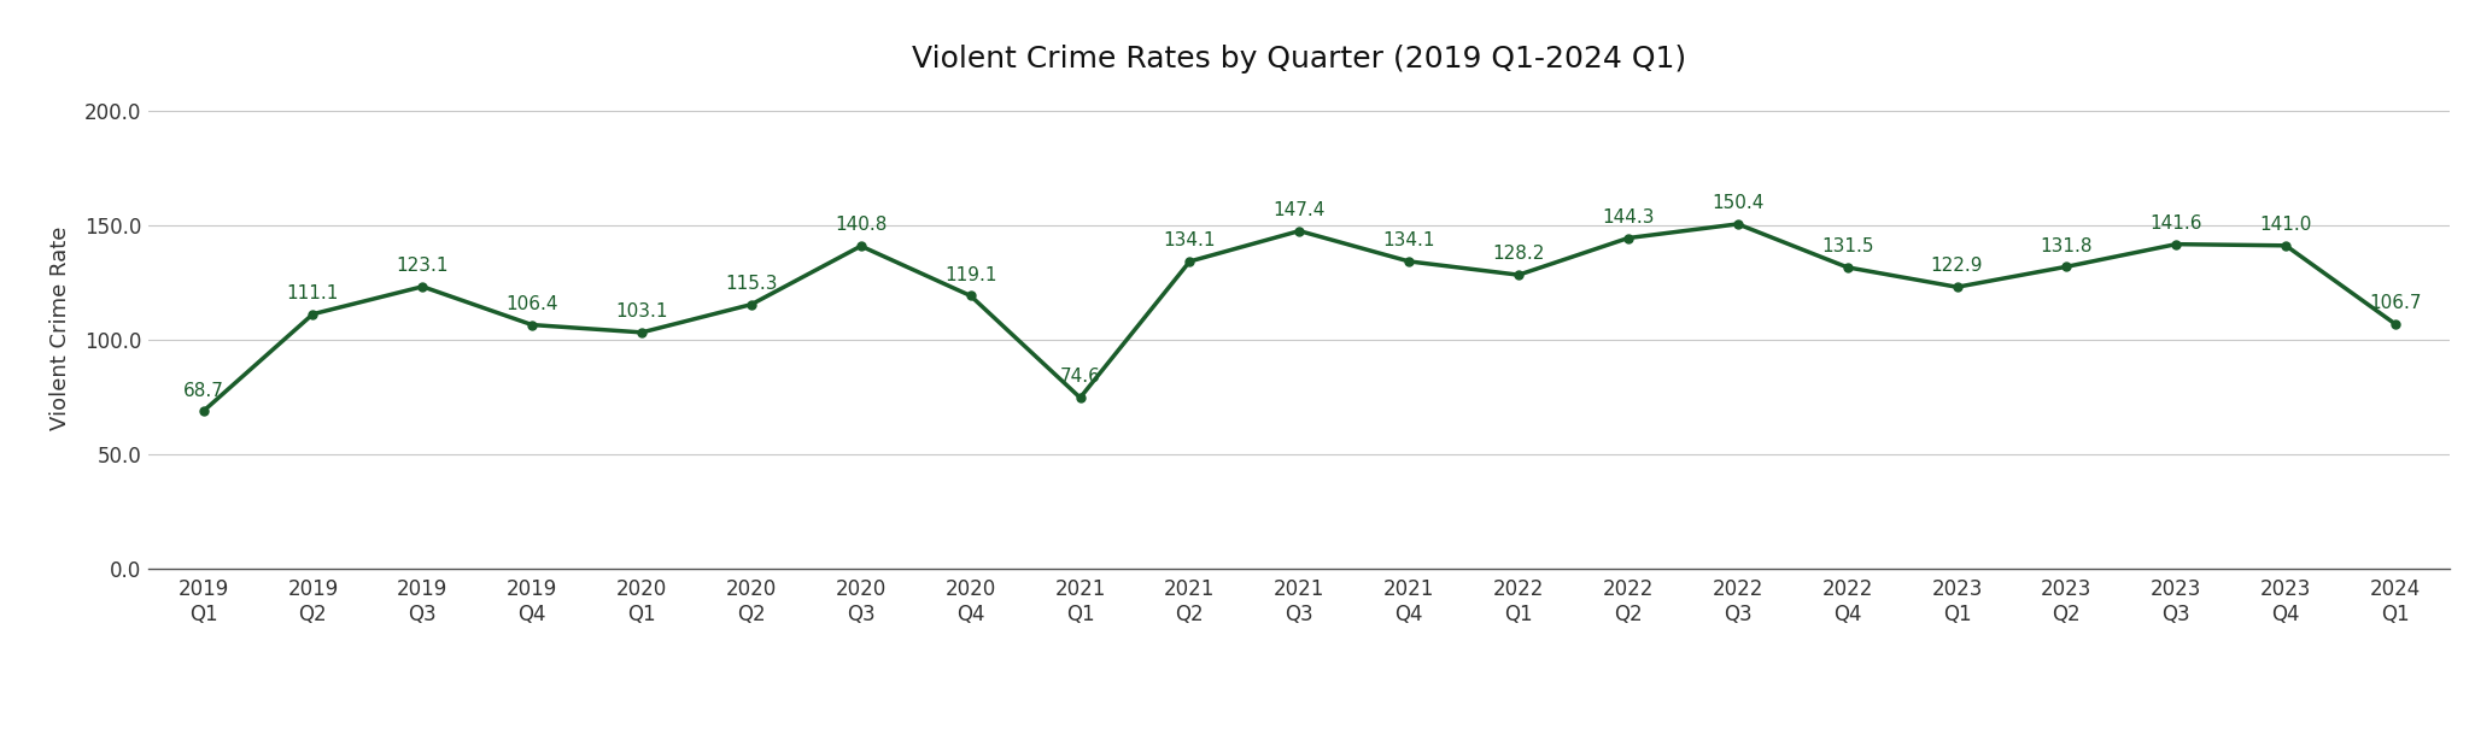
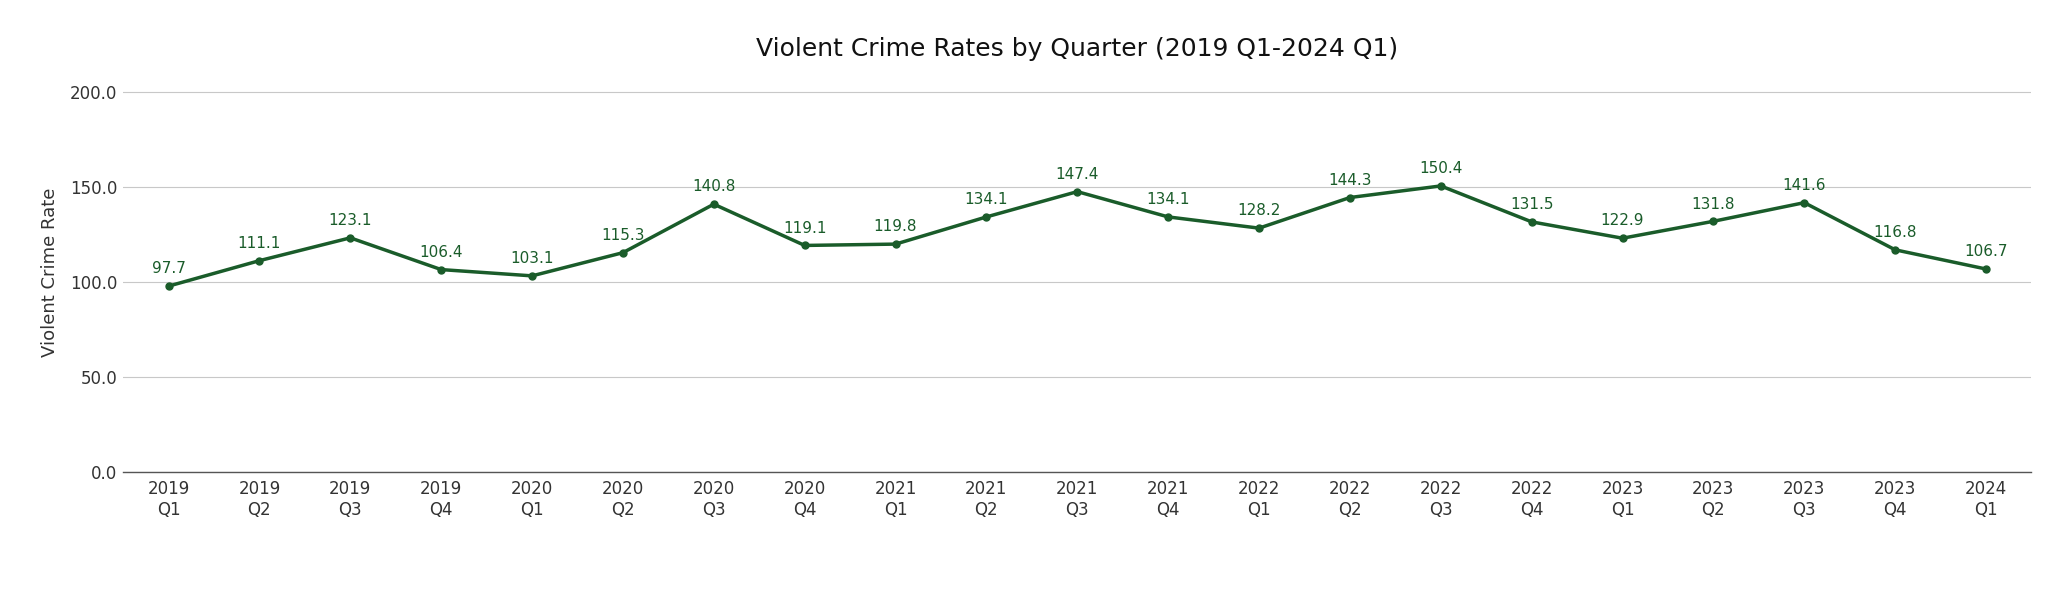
2019 Q1: 68.7 -> 97.7
2021 Q1: 74.6 -> 119.8
2023 Q4: 141.0 -> 116.8
